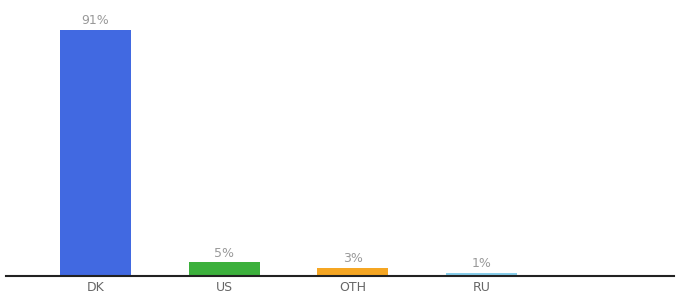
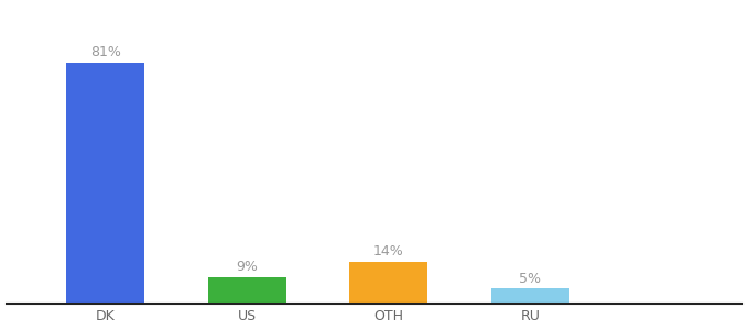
DK: 91% -> 81%
US: 5% -> 9%
OTH: 3% -> 14%
RU: 1% -> 5%
